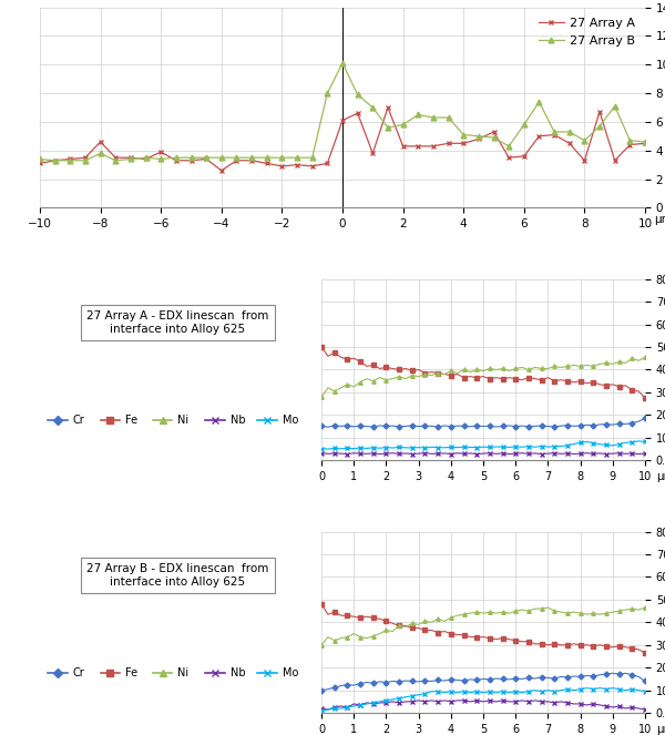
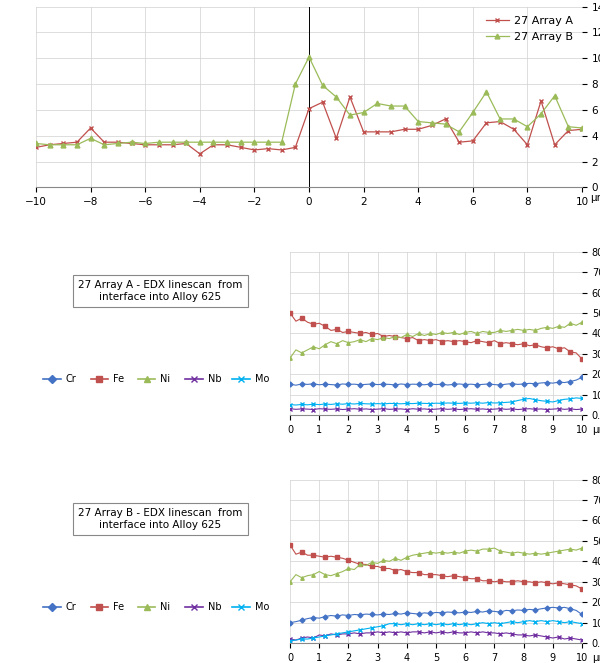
27 Array A/−6: 3.9 -> 3.3
